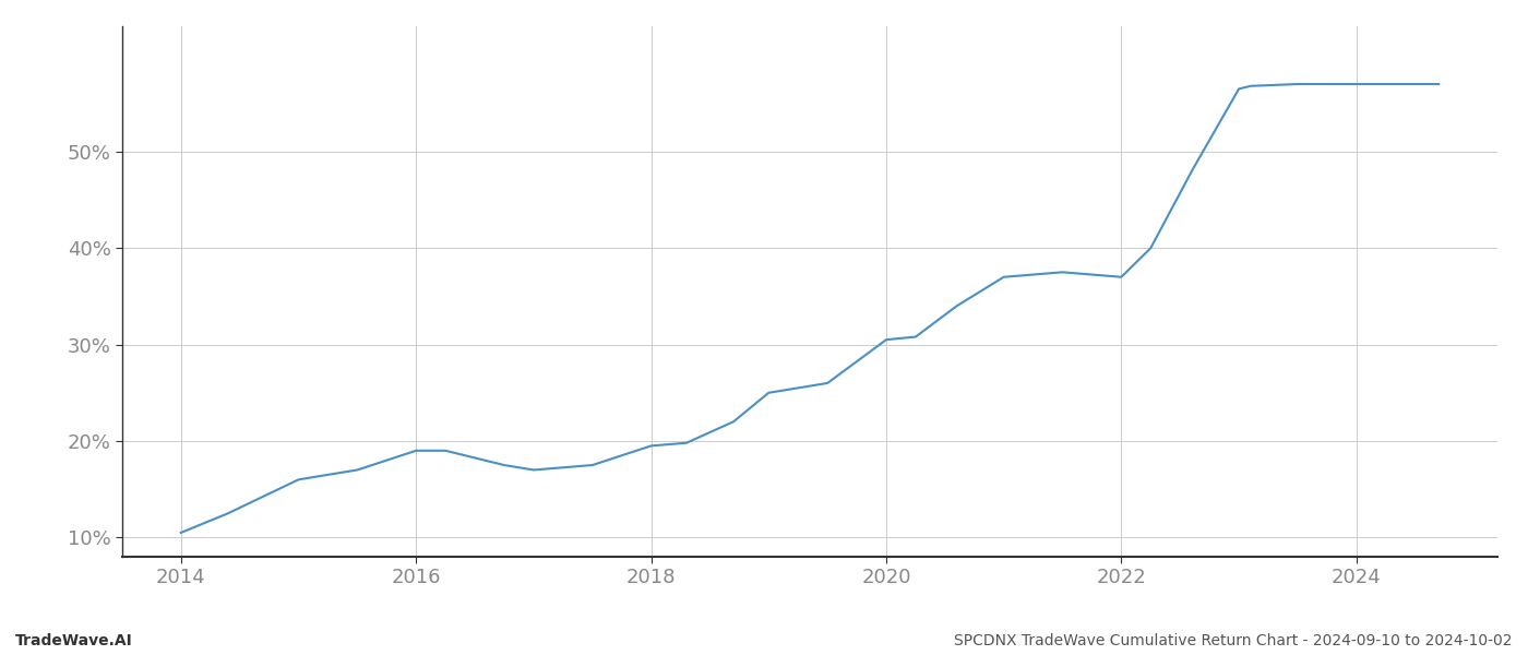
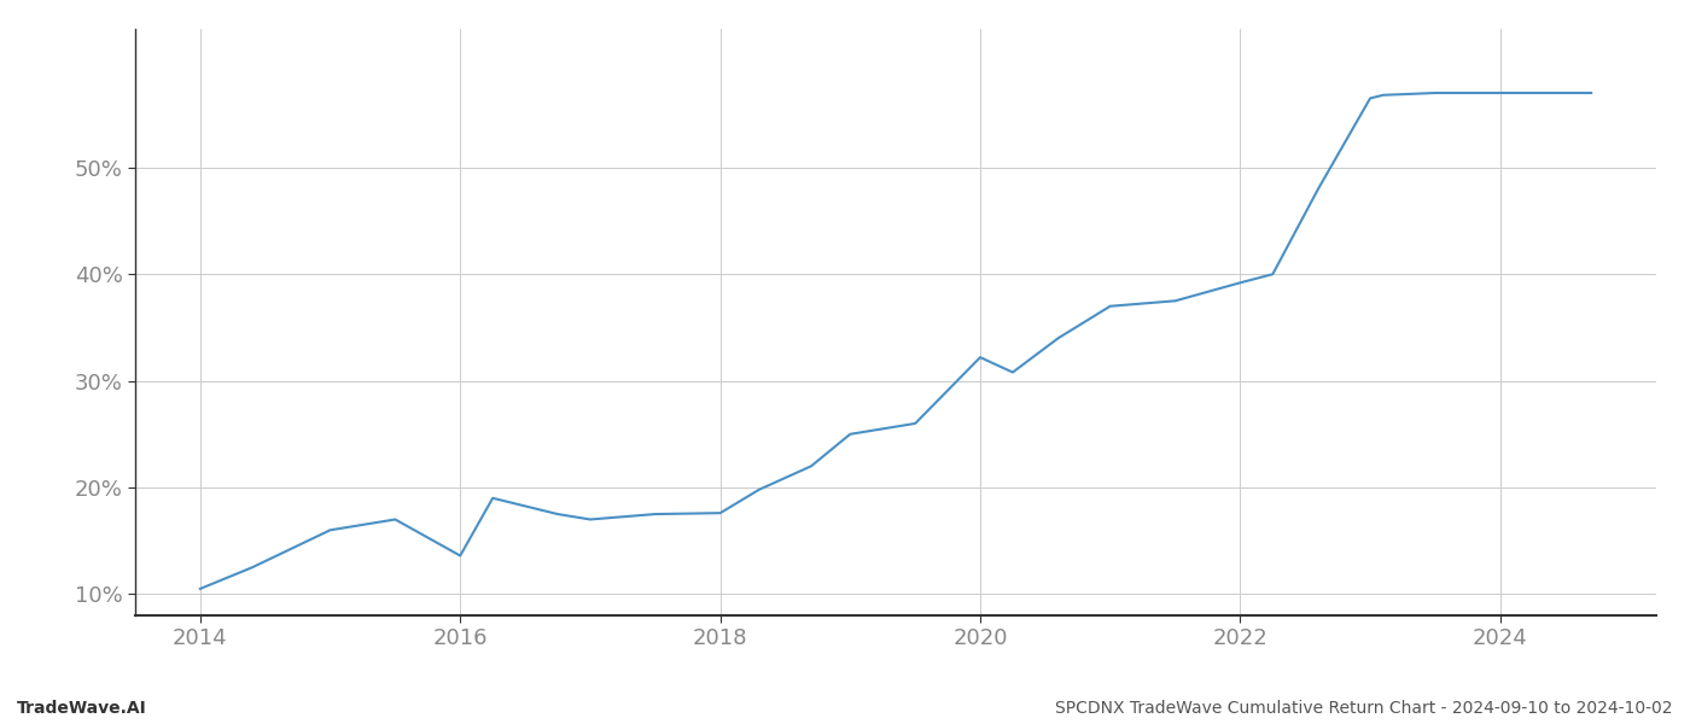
2016: 19.0% -> 13.6%
2018: 19.5% -> 17.6%
2020: 30.5% -> 32.2%
2022: 37.0% -> 39.2%
